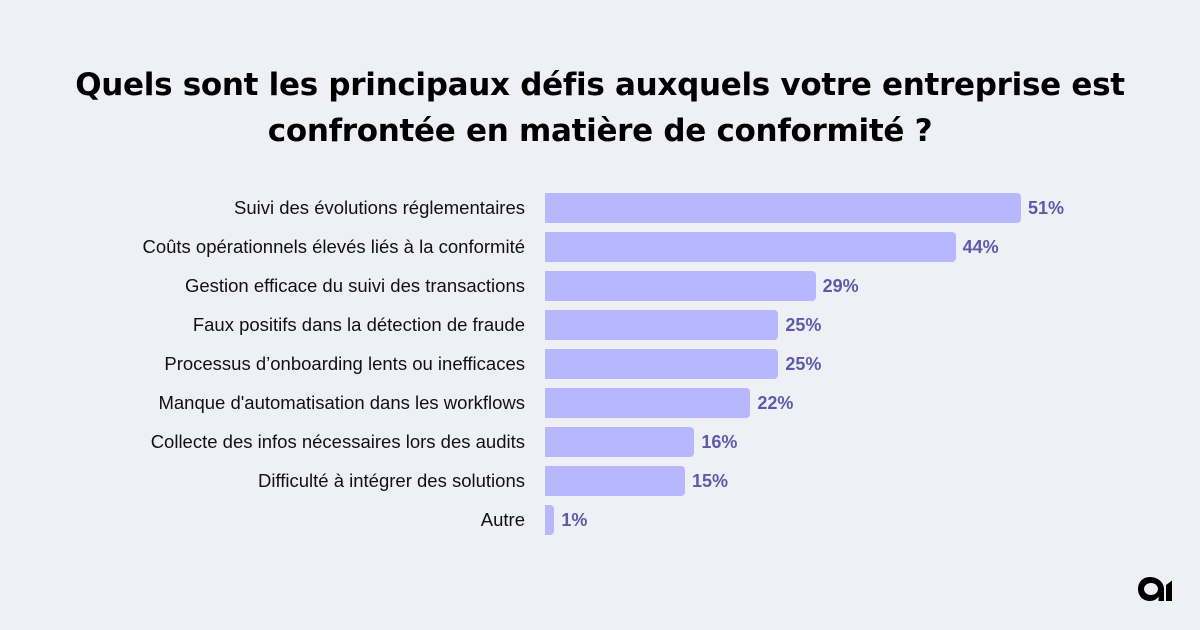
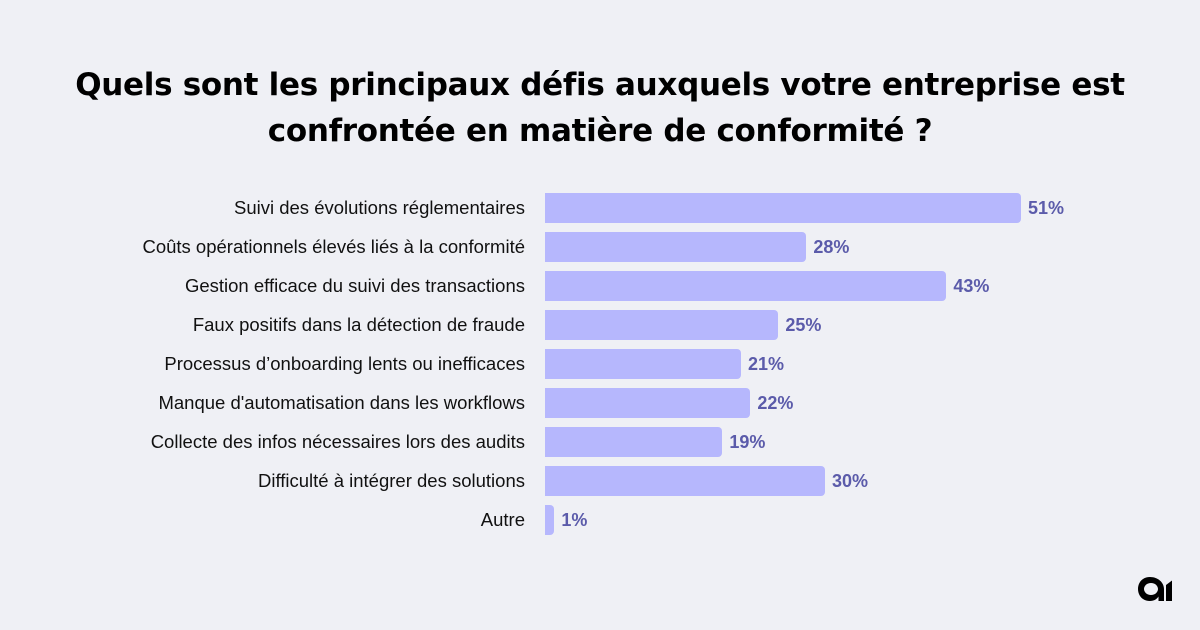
Coûts opérationnels élevés liés à la conformité: 44% -> 28%
Gestion efficace du suivi des transactions: 29% -> 43%
Processus d’onboarding lents ou inefficaces: 25% -> 21%
Collecte des infos nécessaires lors des audits: 16% -> 19%
Difficulté à intégrer des solutions: 15% -> 30%
